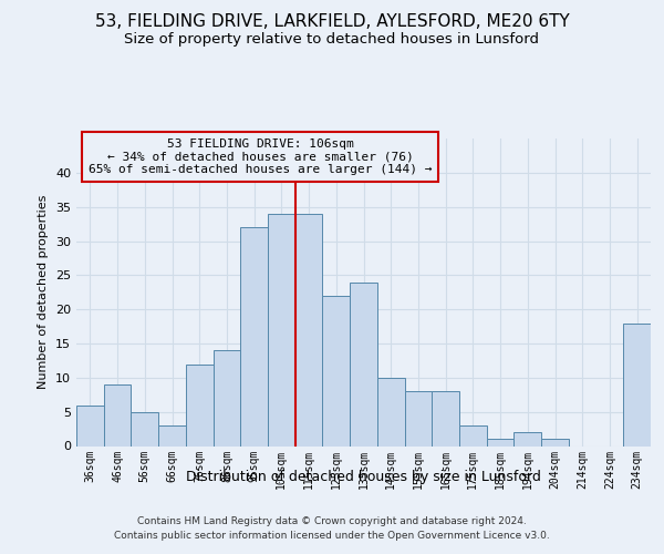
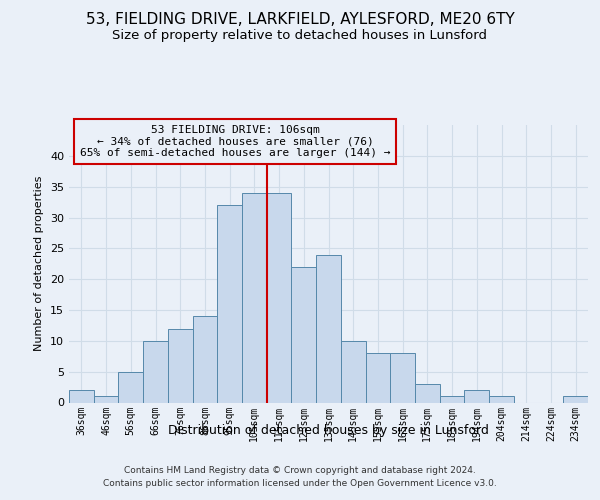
36sqm: 6 -> 2
46sqm: 9 -> 1
66sqm: 3 -> 10
234sqm: 18 -> 1
